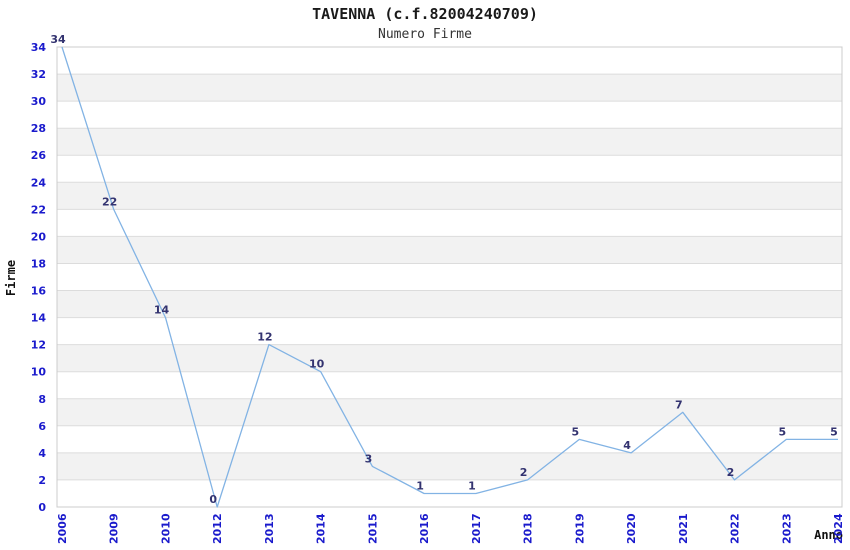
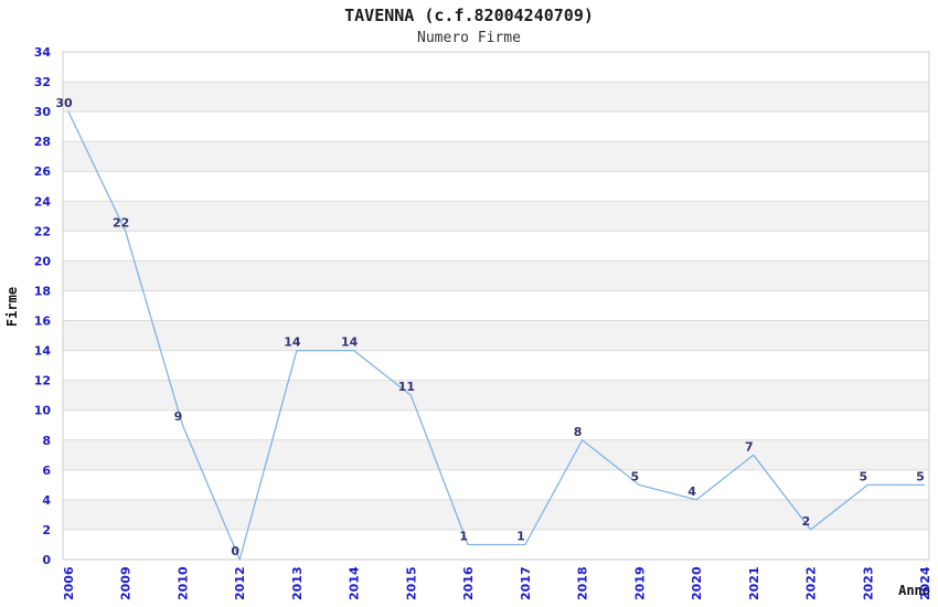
2006: 34 -> 30
2010: 14 -> 9
2013: 12 -> 14
2014: 10 -> 14
2015: 3 -> 11
2018: 2 -> 8
